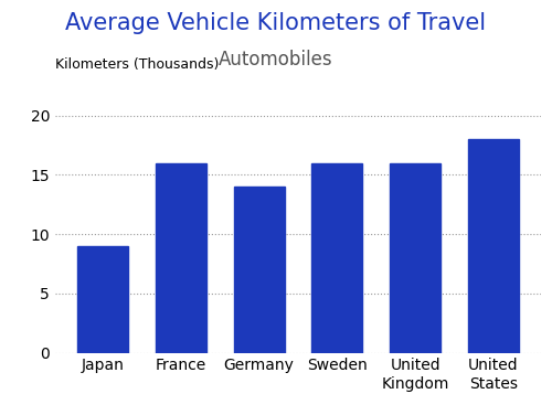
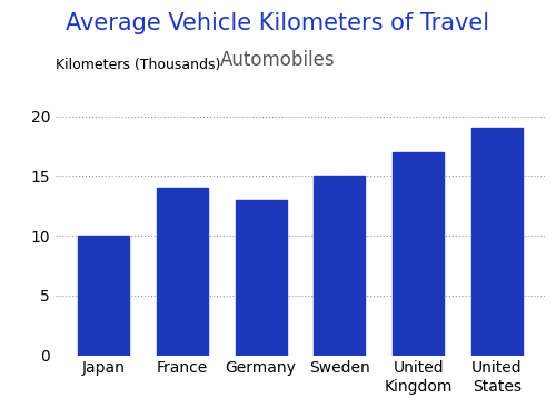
Japan: 9 -> 10
France: 16 -> 14
Germany: 14 -> 13
Sweden: 16 -> 15
United Kingdom: 16 -> 17
United States: 18 -> 19
